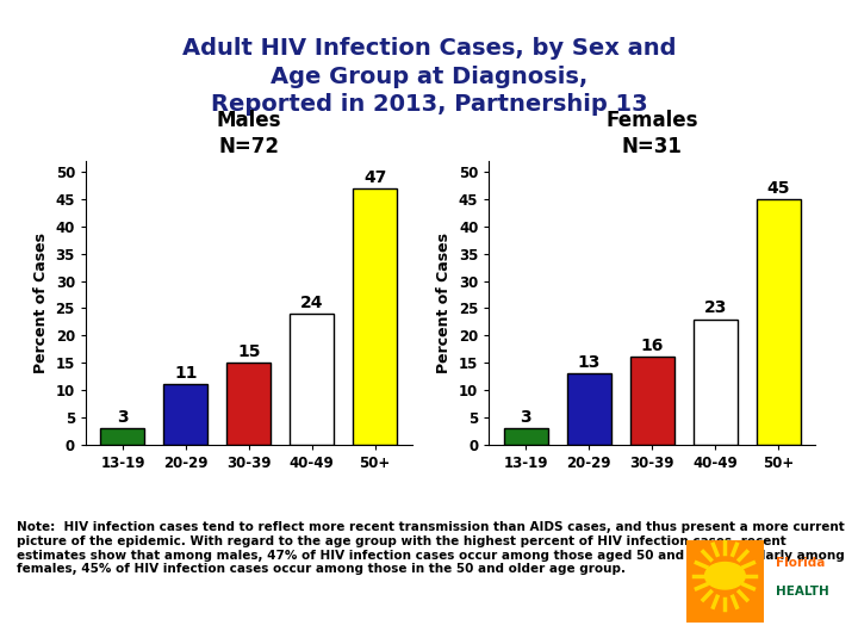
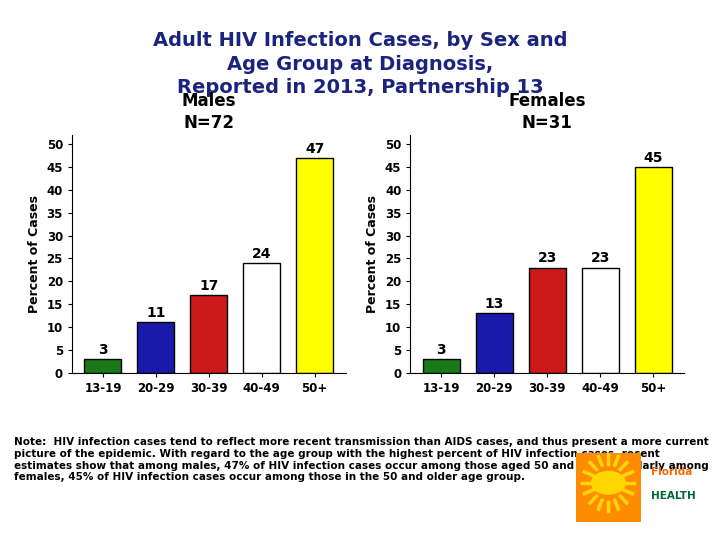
Males N=72/30-39: 15 -> 17
Females N=31/30-39: 16 -> 23
